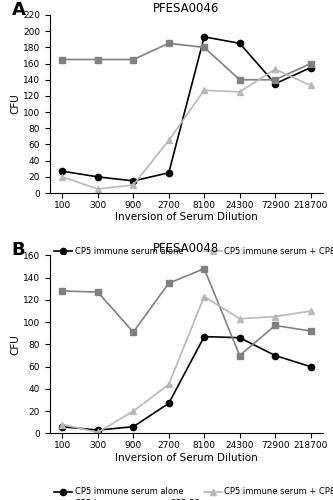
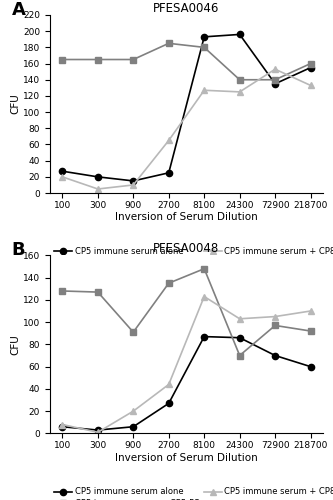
PFESA0046/CP5 immune serum alone/24300: 185 -> 196
